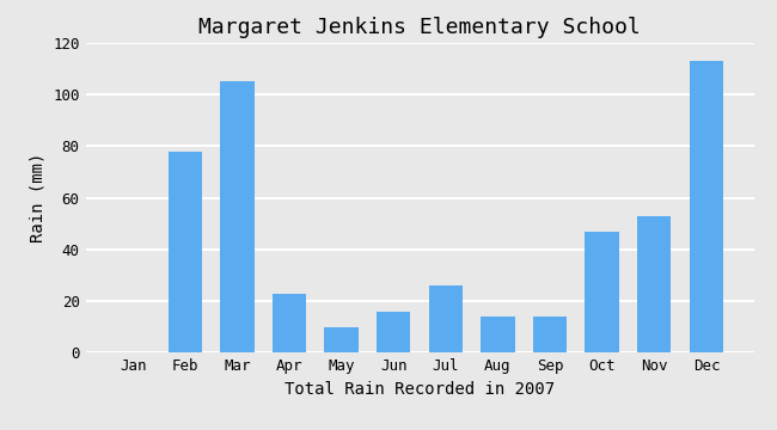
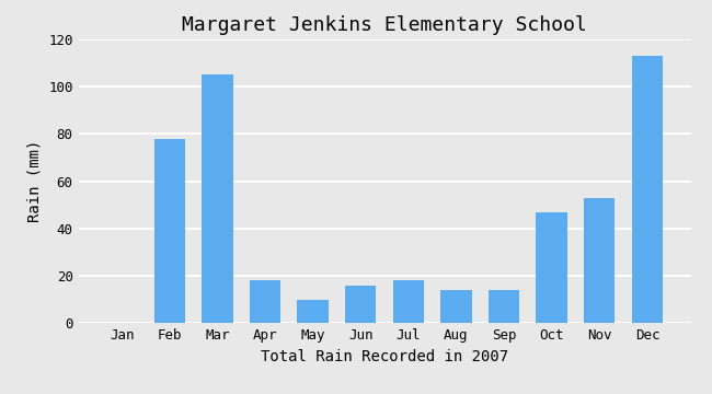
Apr: 23 -> 18
Jul: 26 -> 18
